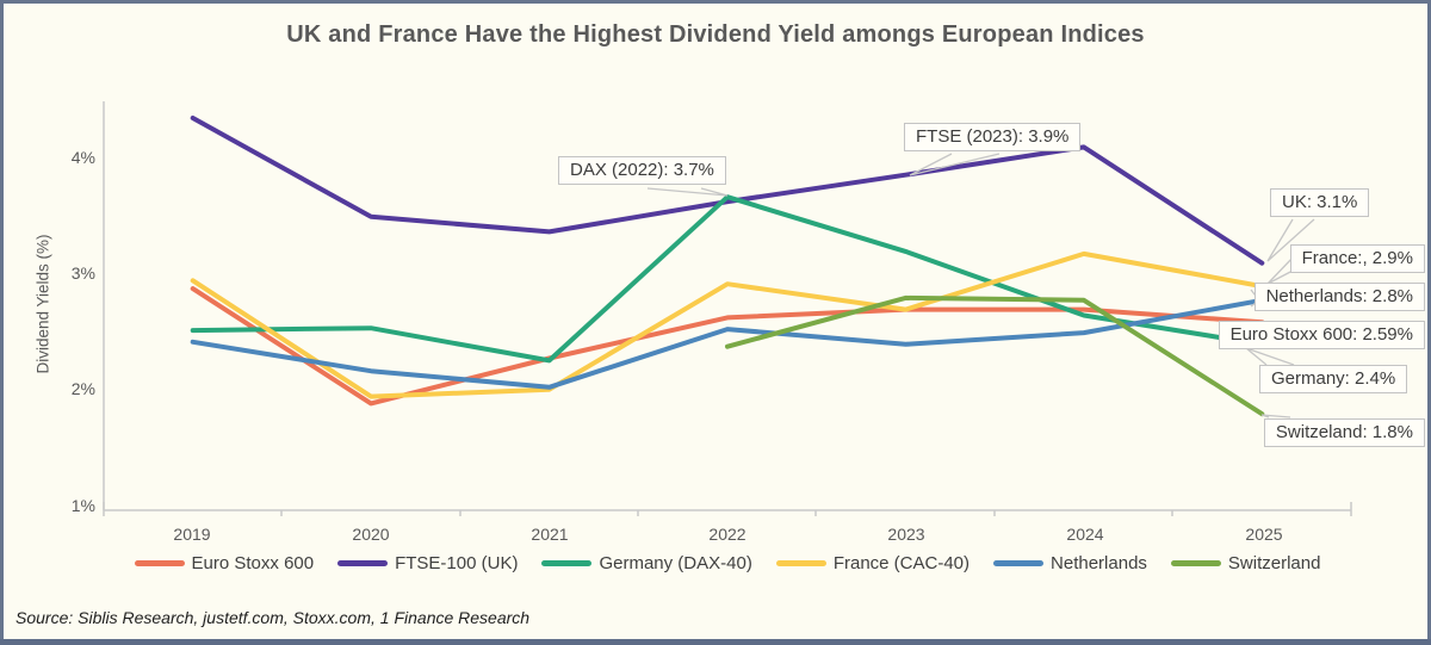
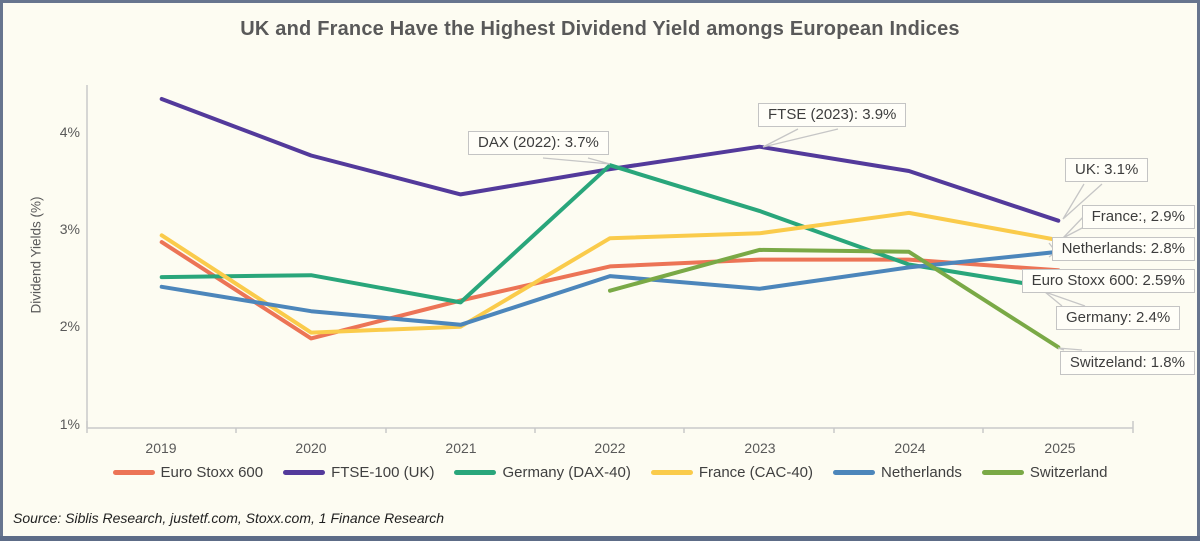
FTSE-100 (UK)/2020: 3.5% -> 3.8%
France (CAC-40)/2023: 2.7% -> 3.0%
FTSE-100 (UK)/2024: 4.1% -> 3.6%
Netherlands/2024: 2.5% -> 2.6%
